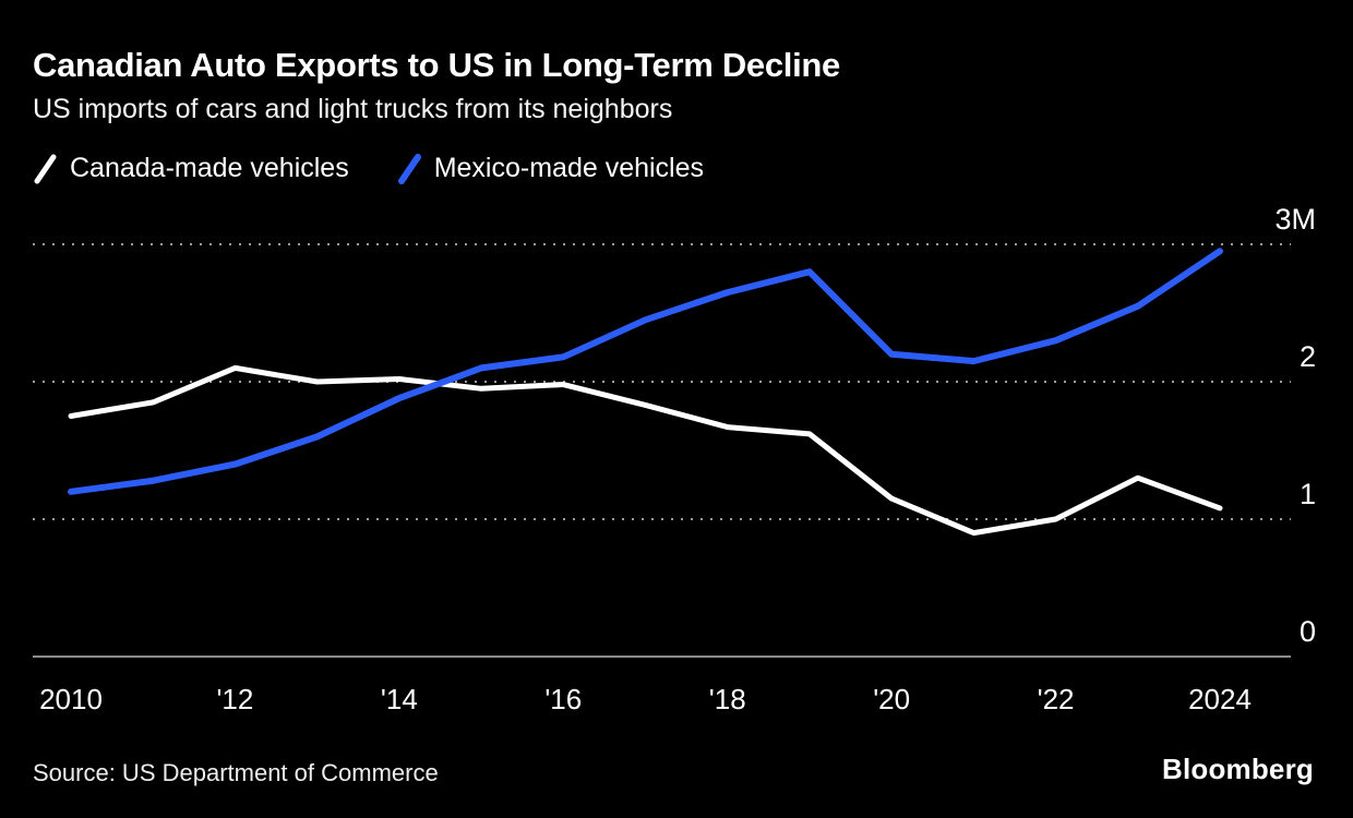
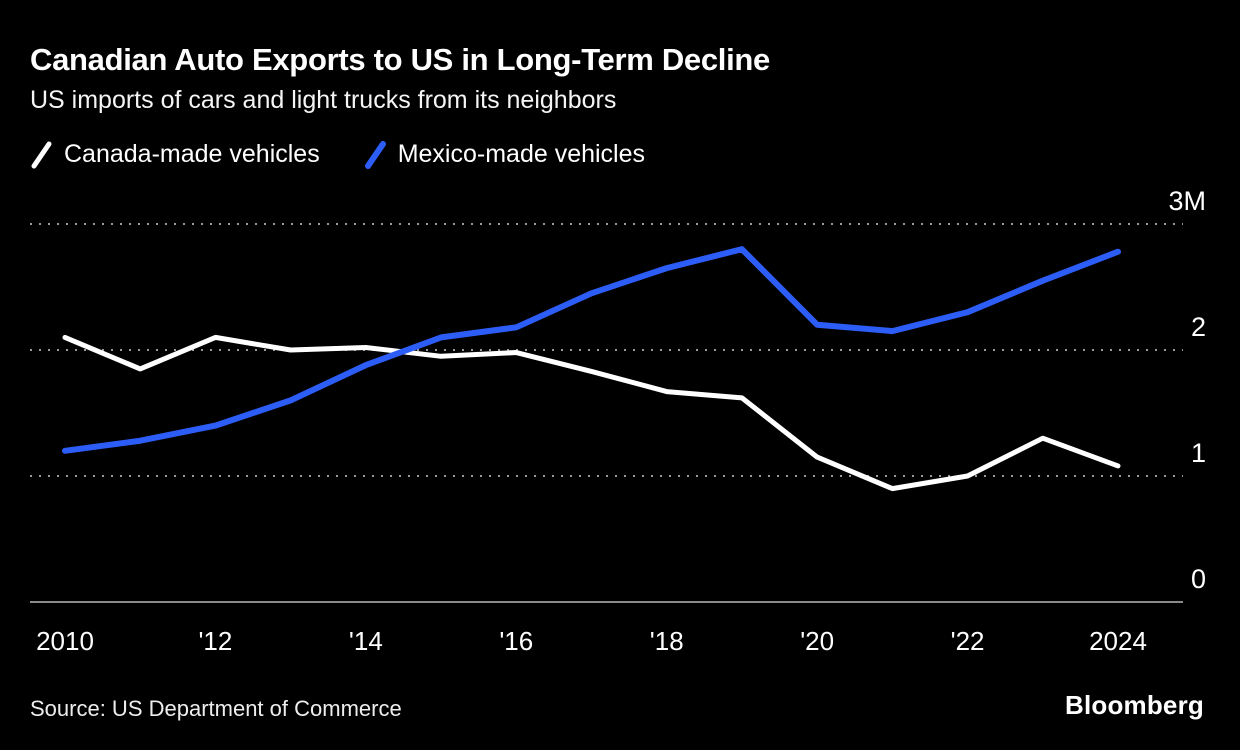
Canada-made vehicles/2010: 1.75M -> 2.10M
Mexico-made vehicles/2024: 2.95M -> 2.78M
